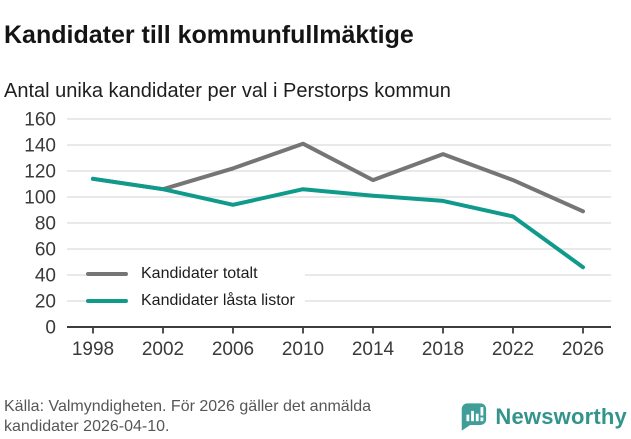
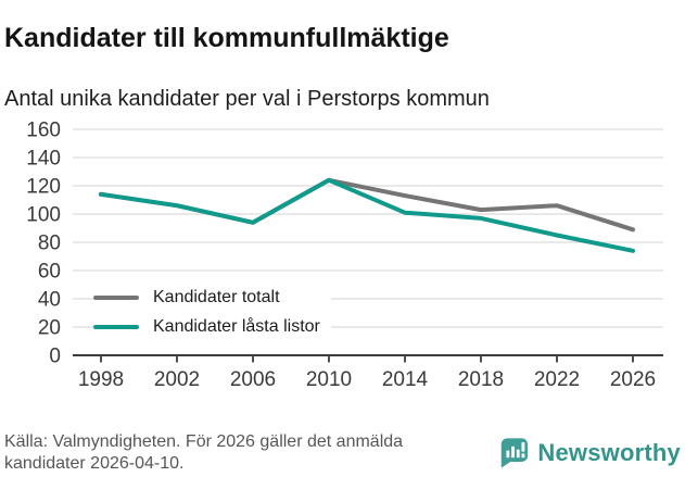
Kandidater totalt/2006: 122 -> 94
Kandidater totalt/2010: 141 -> 124
Kandidater låsta listor/2010: 106 -> 124
Kandidater totalt/2018: 133 -> 103
Kandidater totalt/2022: 113 -> 106
Kandidater låsta listor/2026: 46 -> 74
